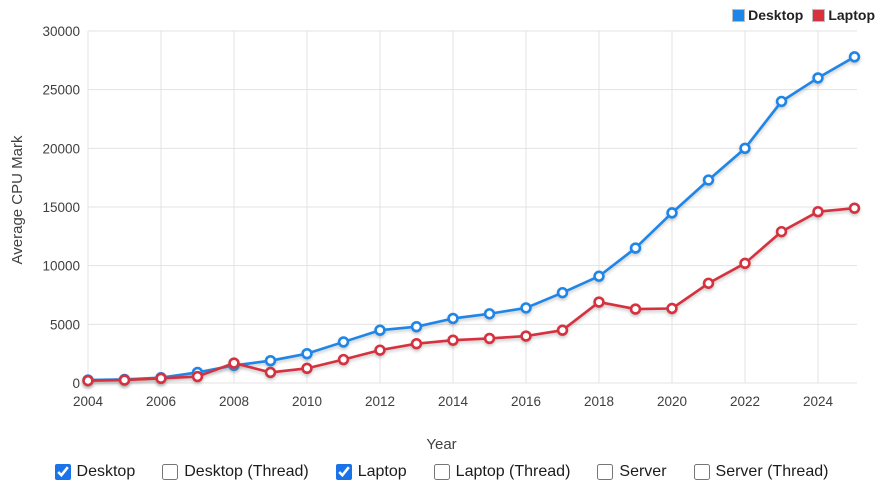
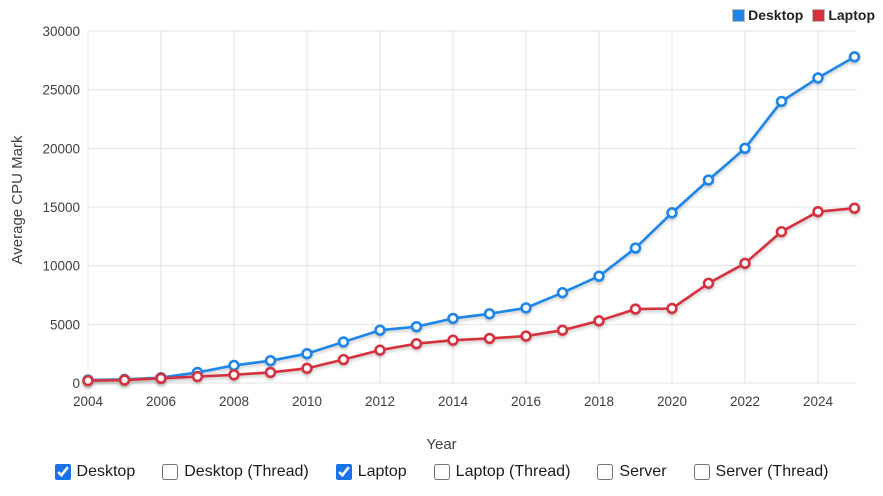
Laptop/2008: 1700 -> 700
Laptop/2018: 6900 -> 5300
